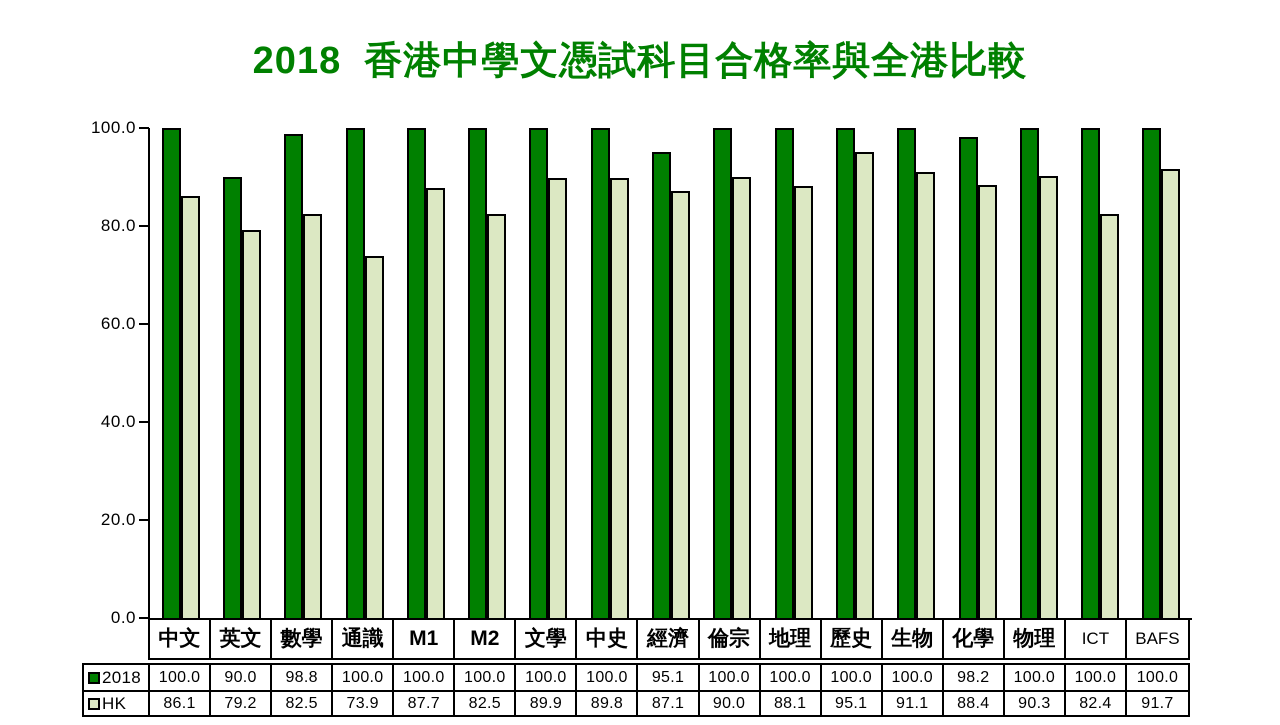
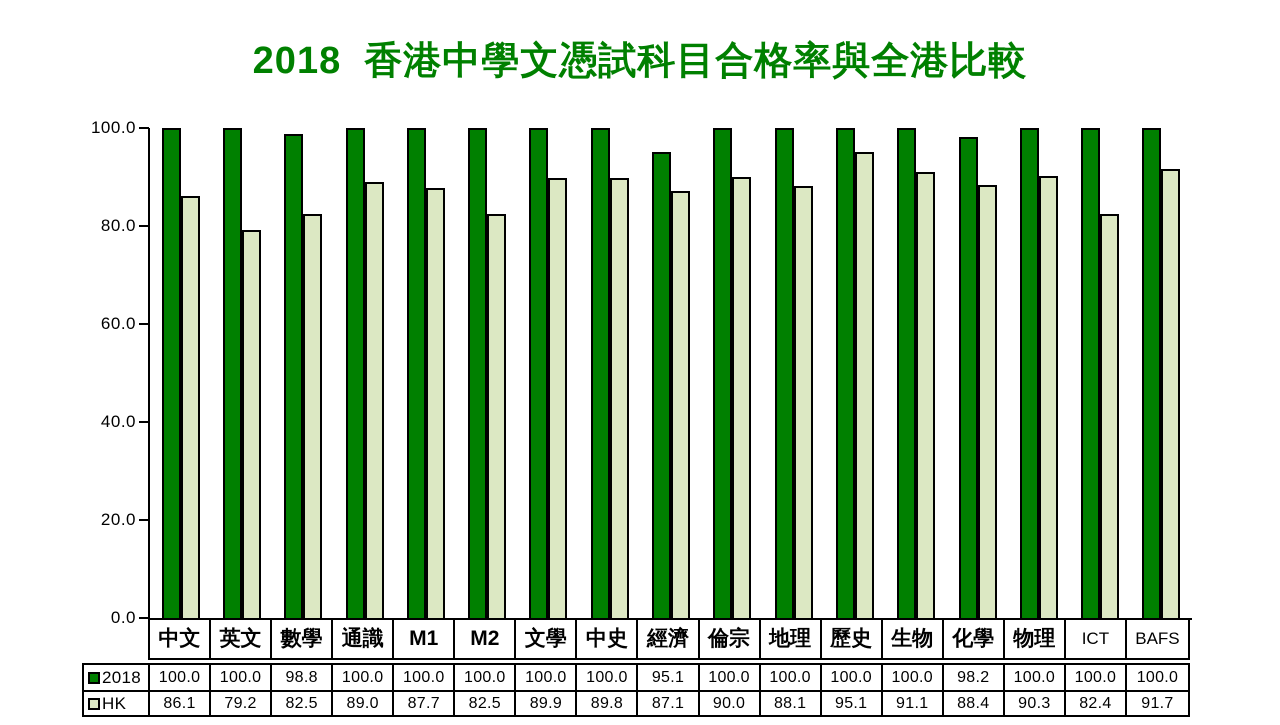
2018/英文: 90.0 -> 100.0
HK/通識: 73.9 -> 89.0
